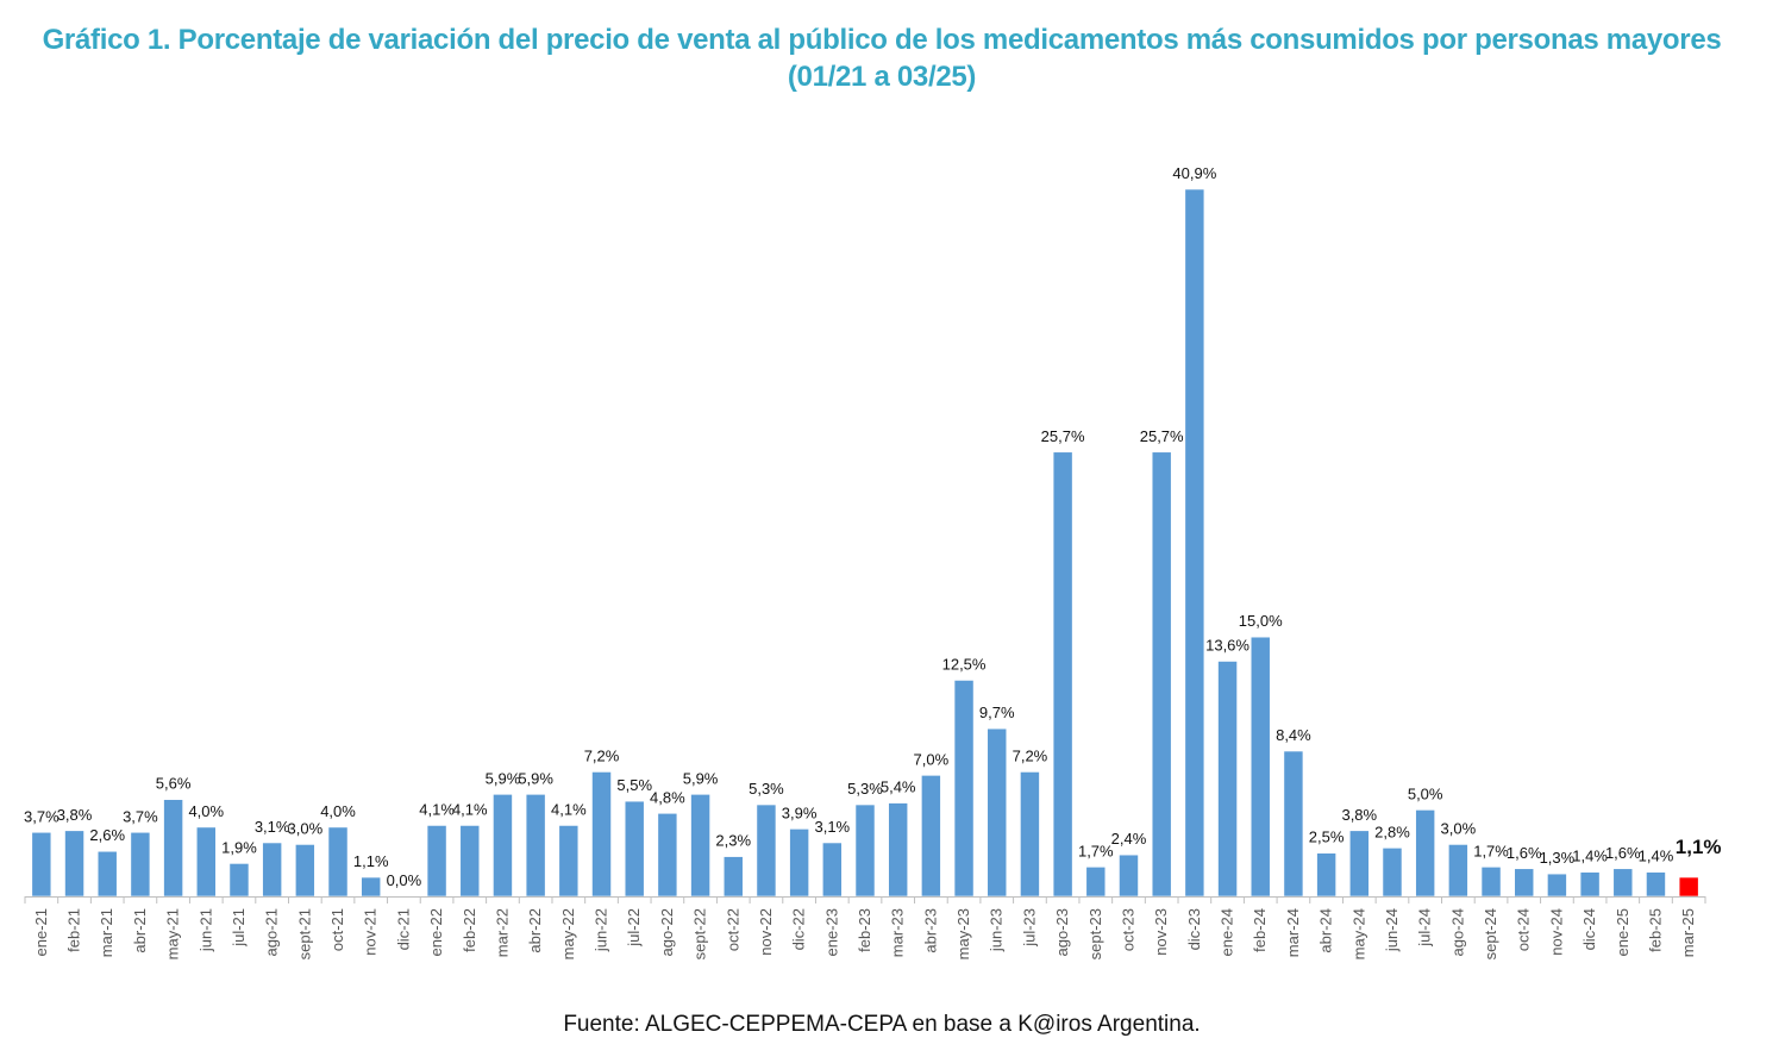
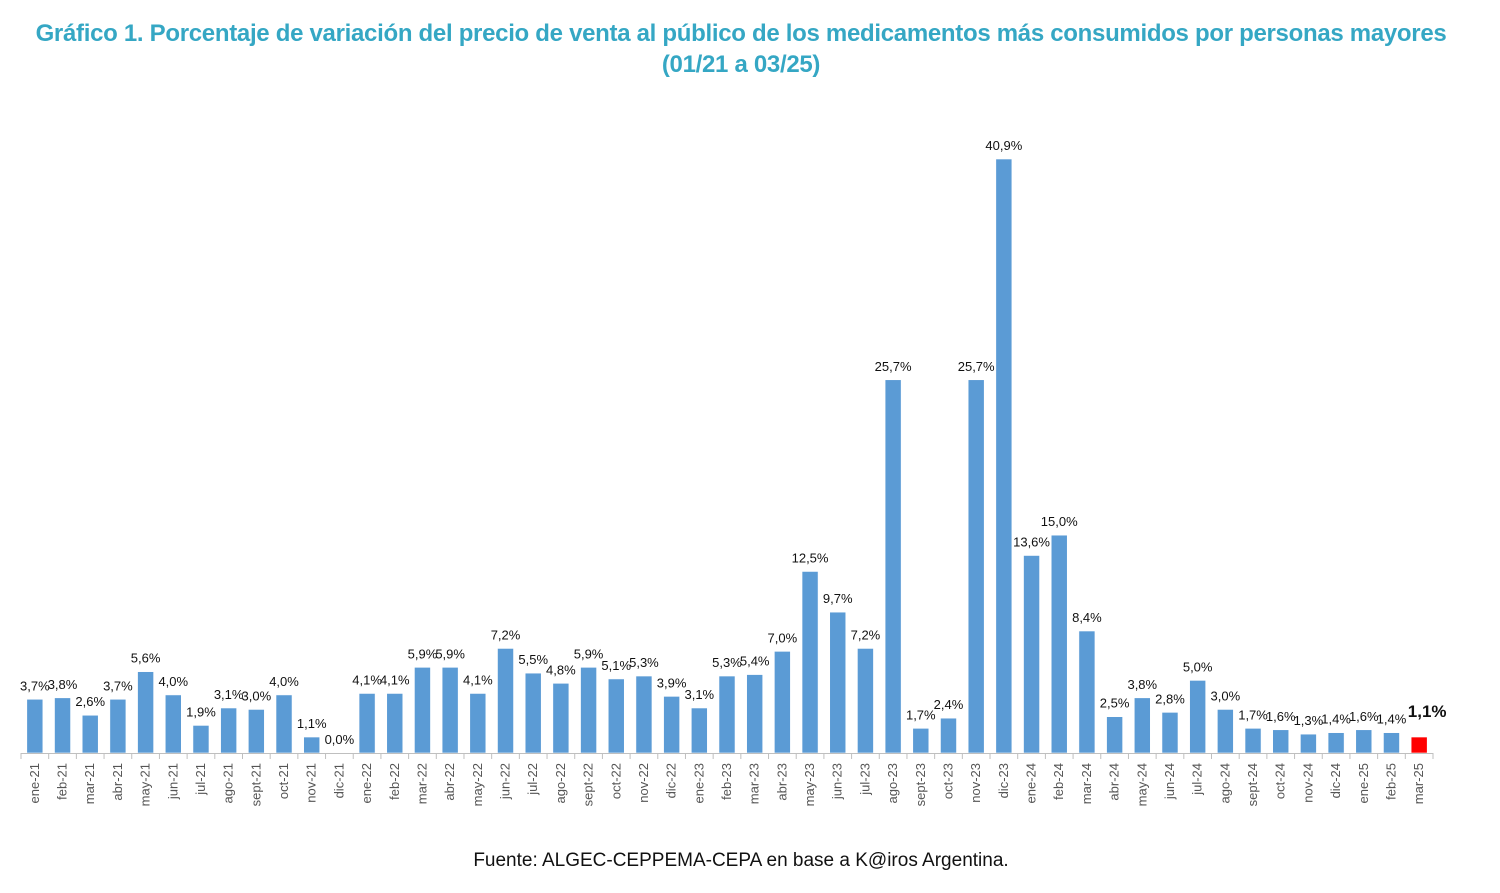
oct-22: 2,3% -> 5,1%
